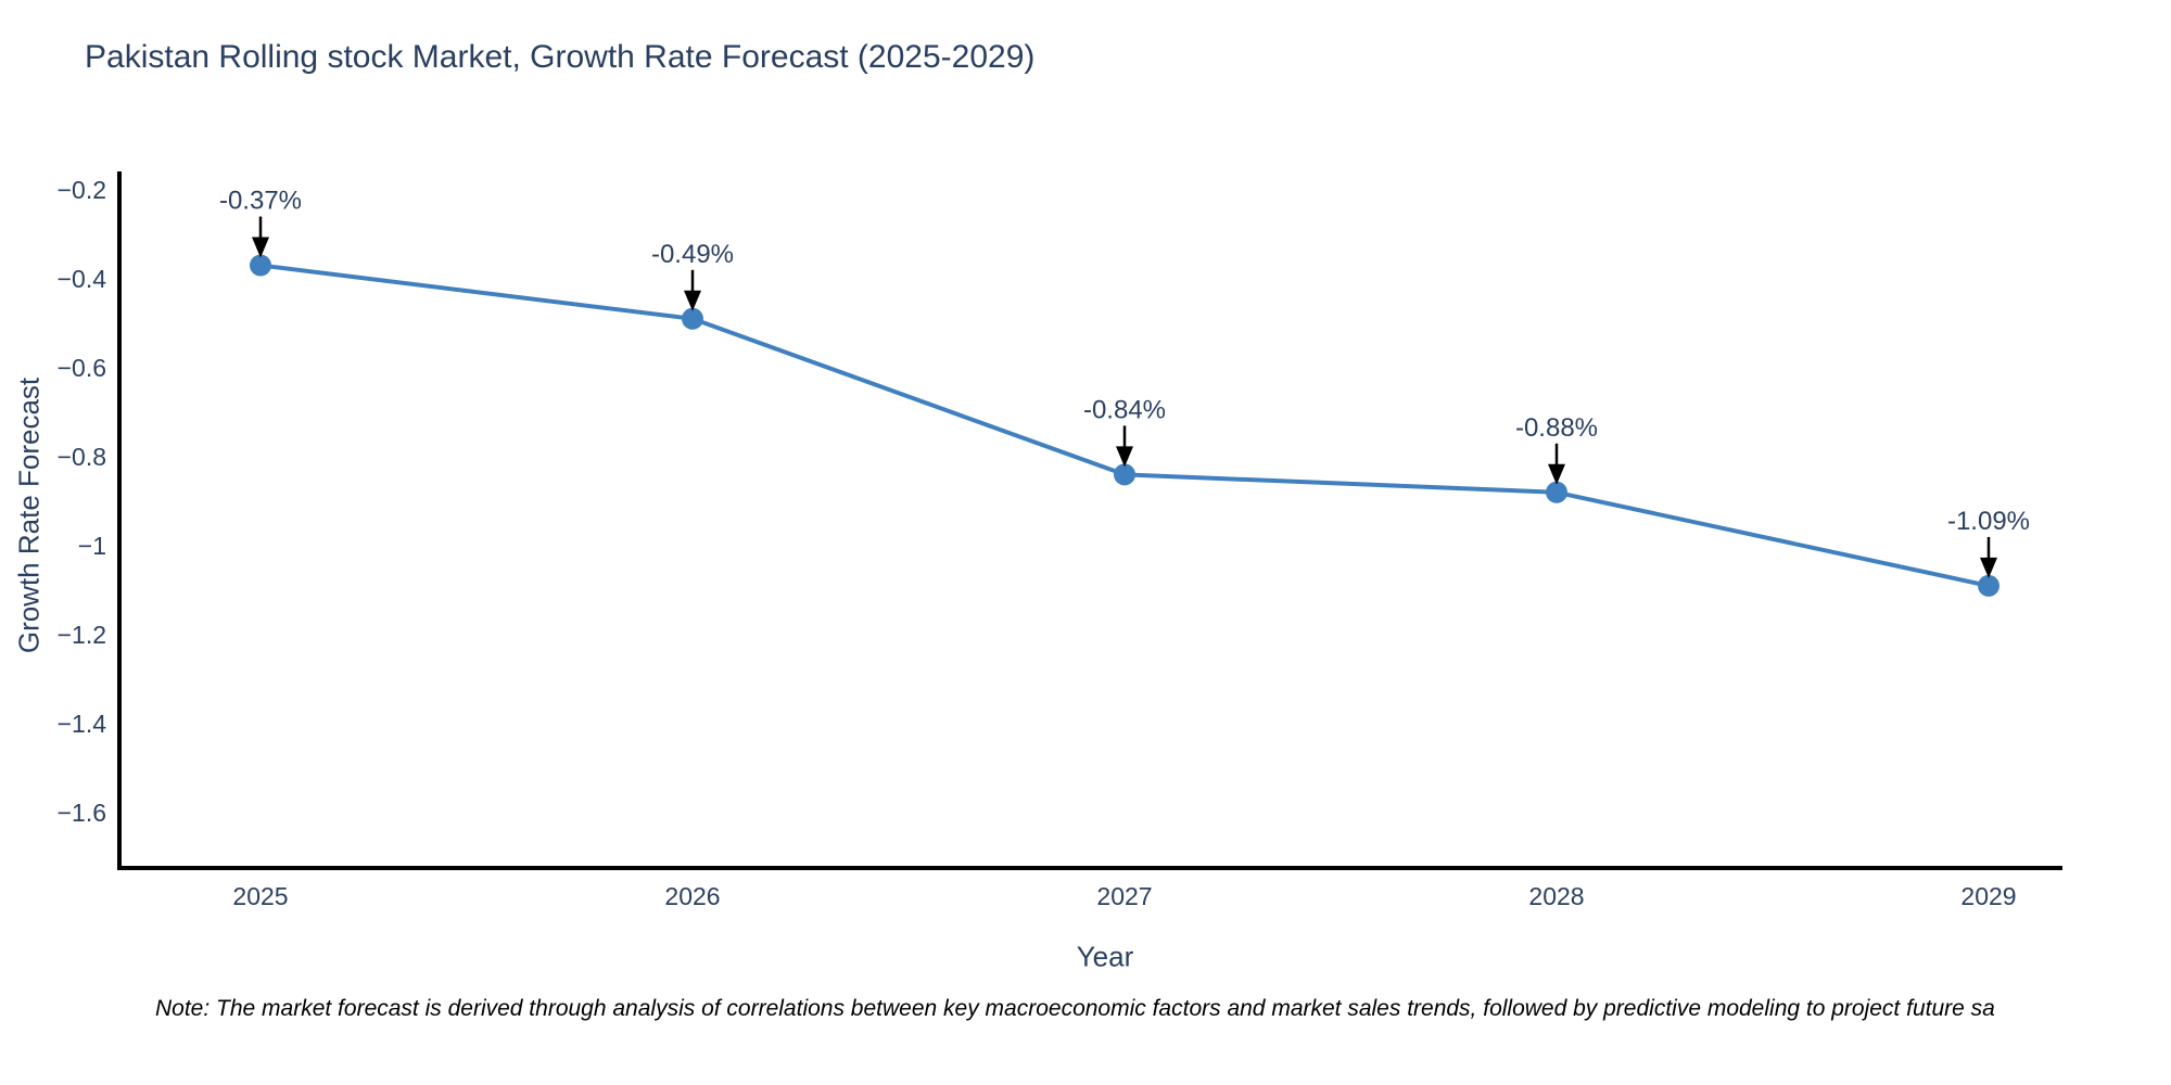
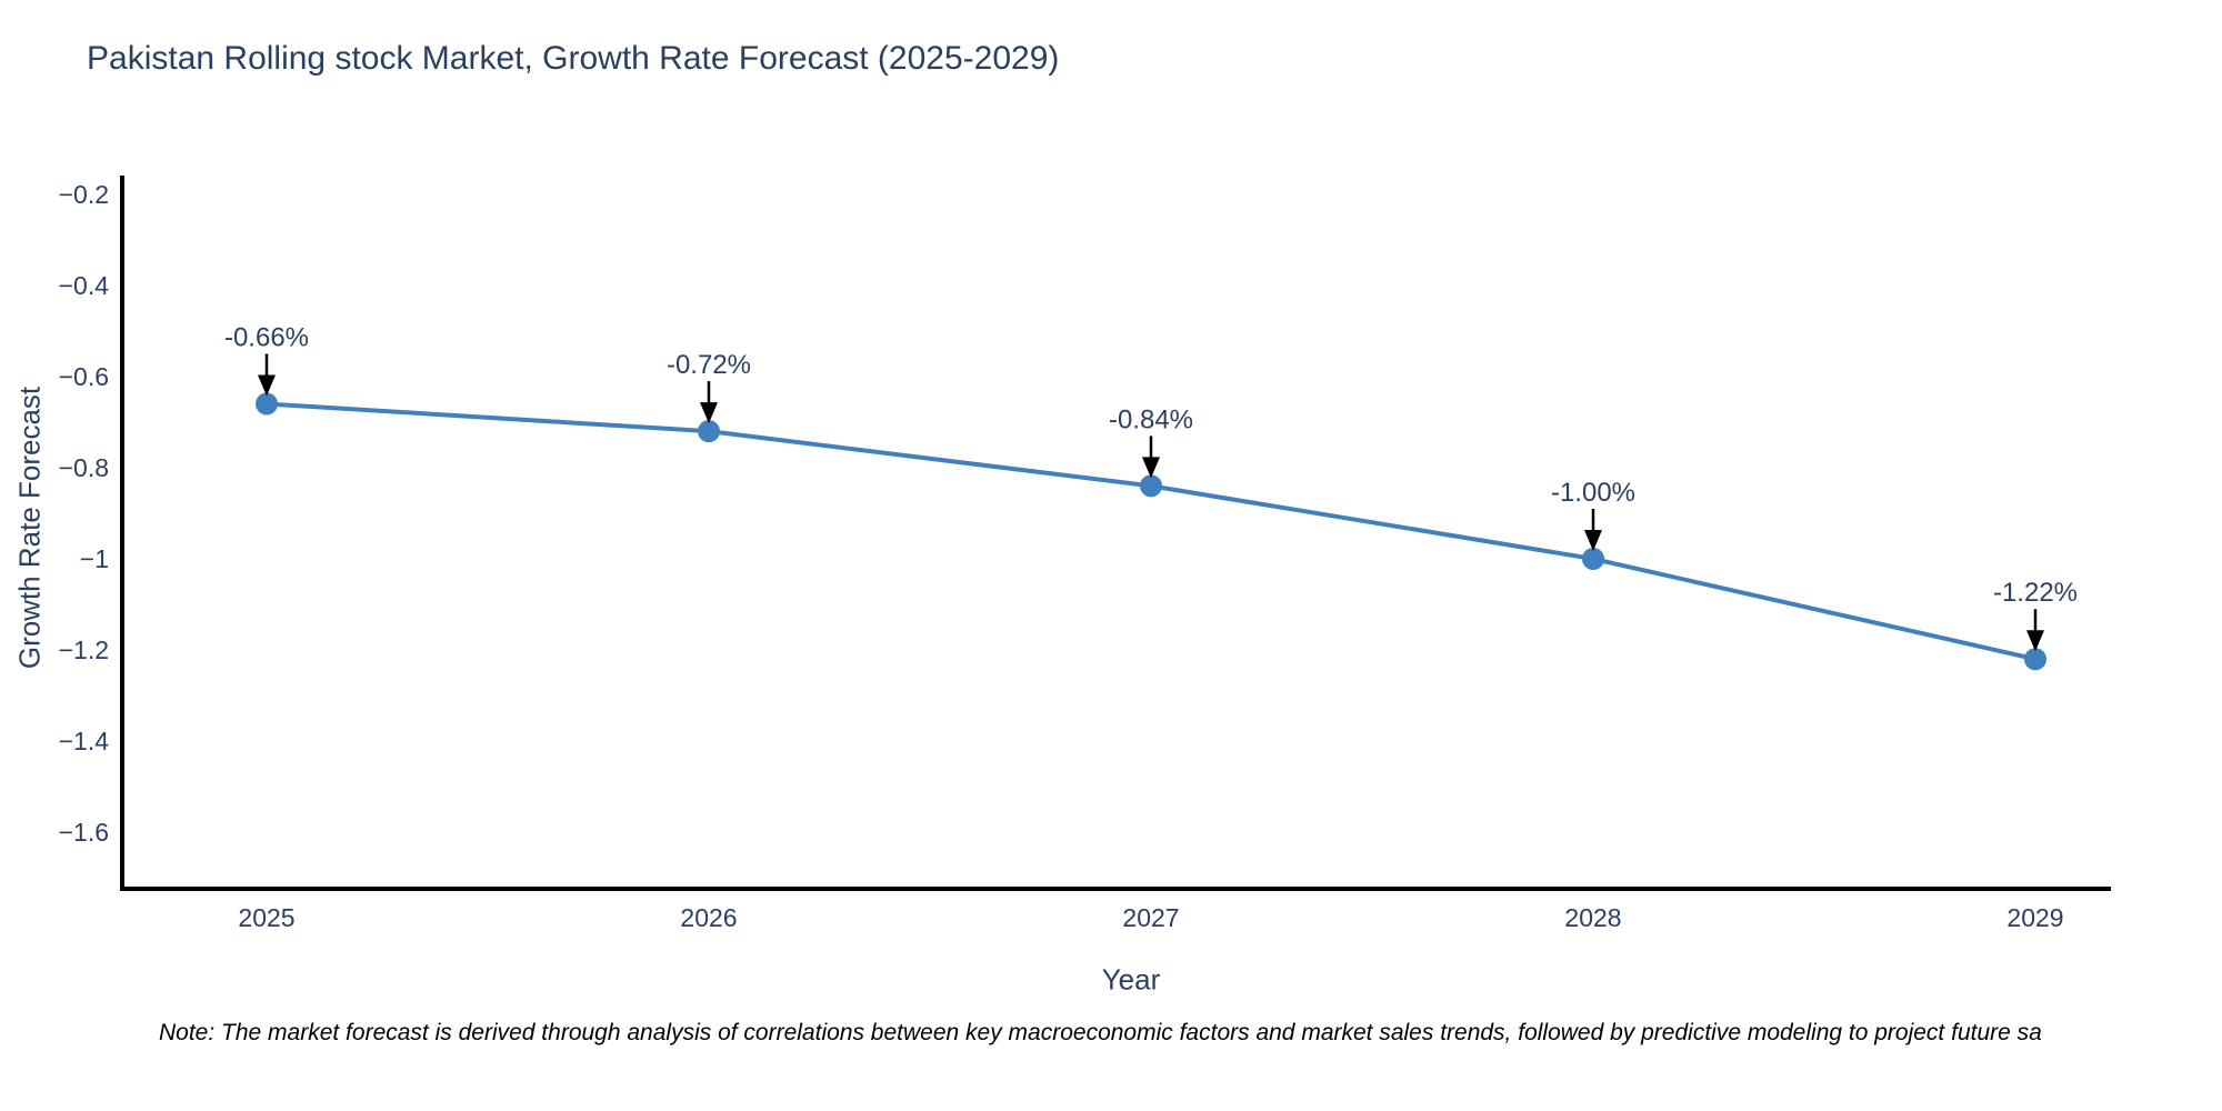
2025: -0.37% -> -0.66%
2026: -0.49% -> -0.72%
2028: -0.88% -> -1.00%
2029: -1.09% -> -1.22%
